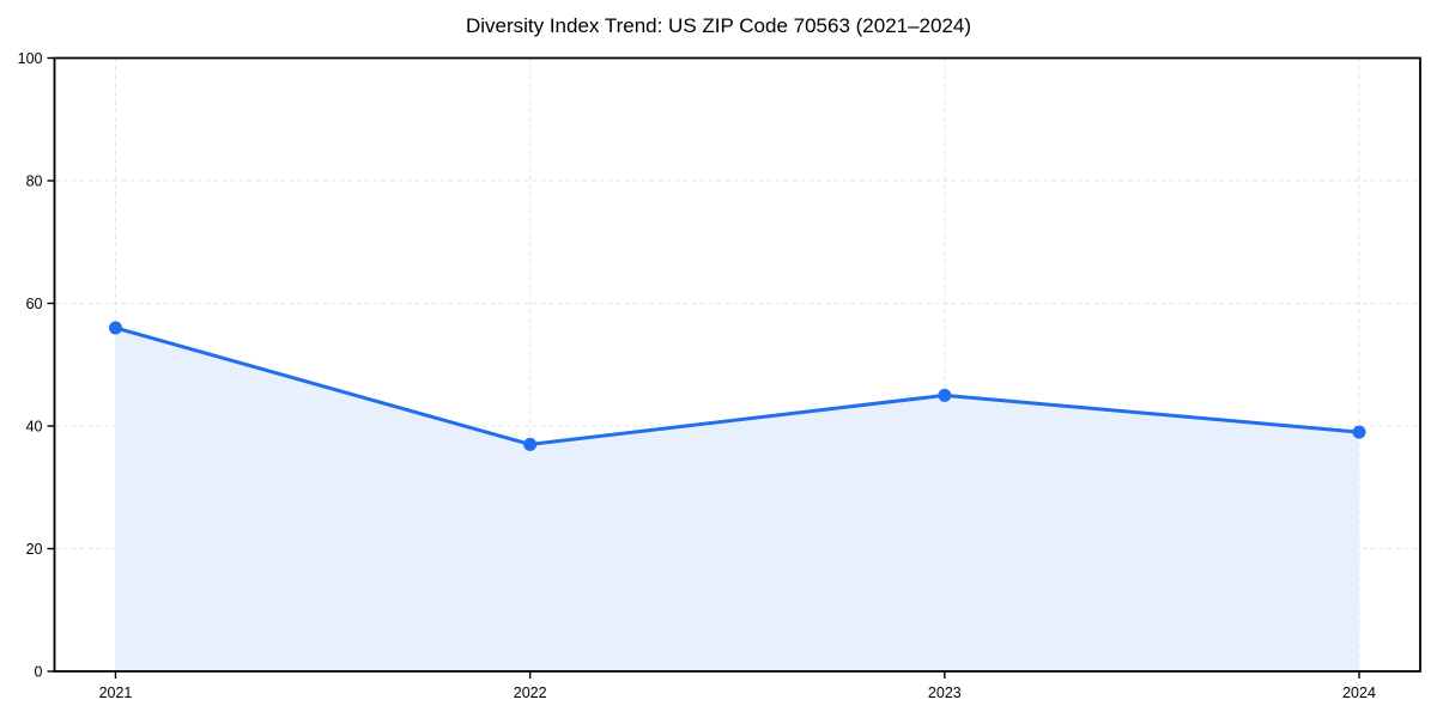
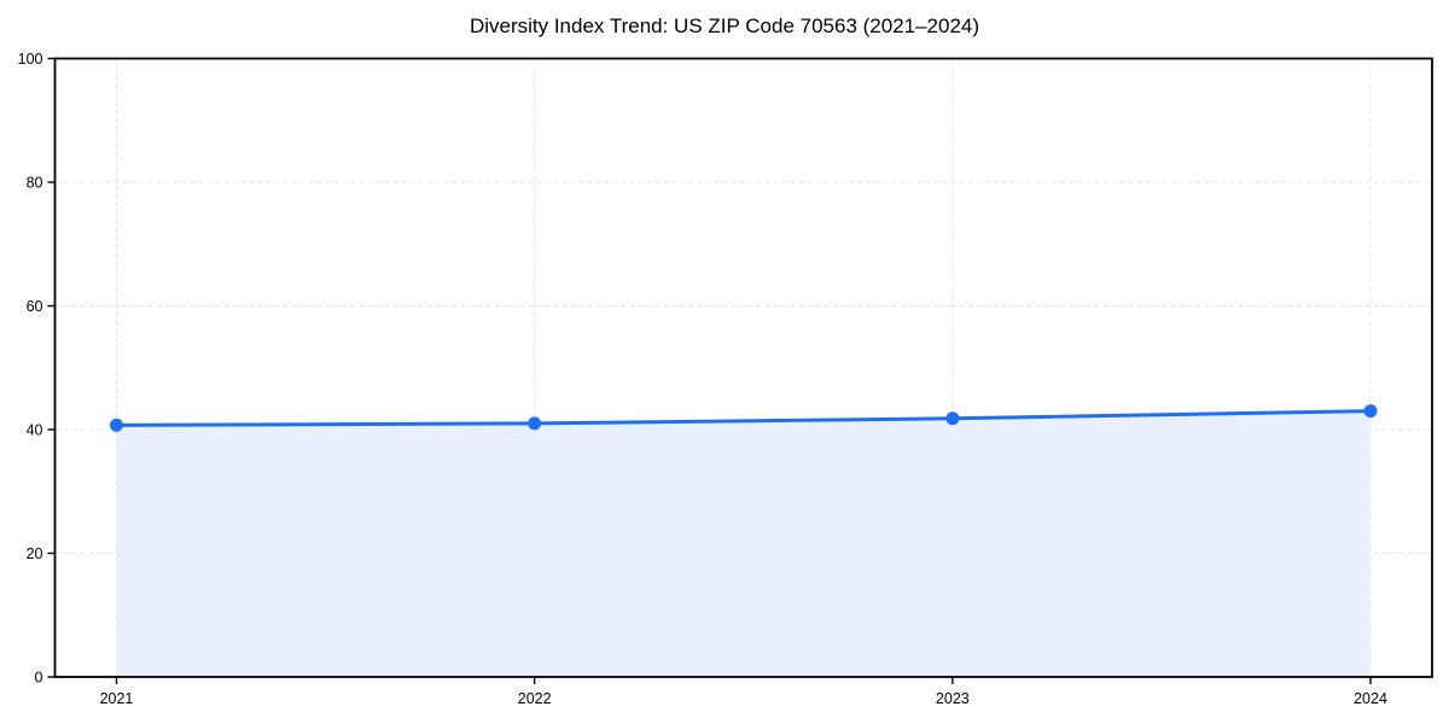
2021: 56 -> 41
2022: 37 -> 41
2023: 45 -> 42
2024: 39 -> 43
